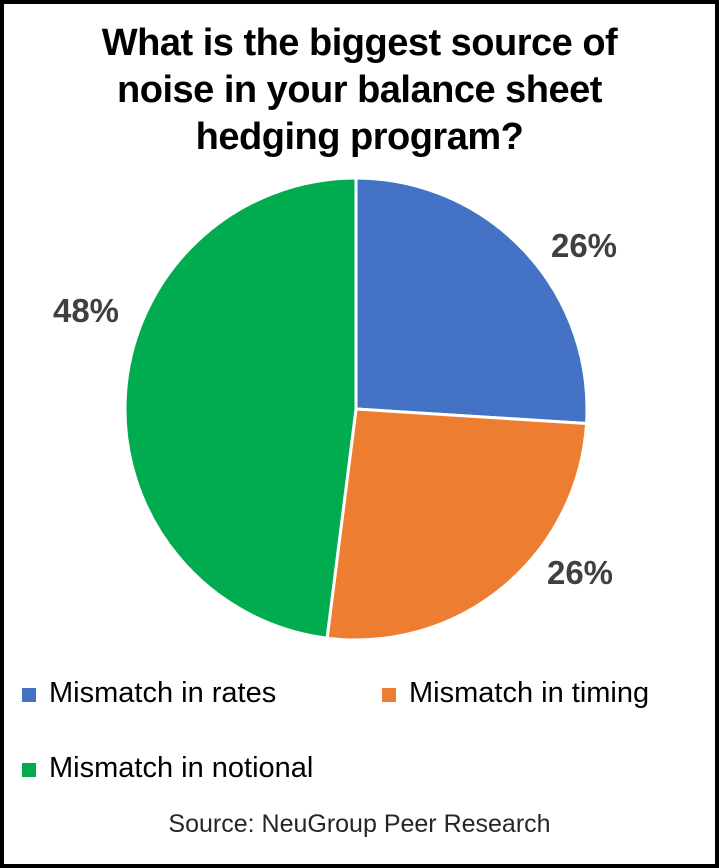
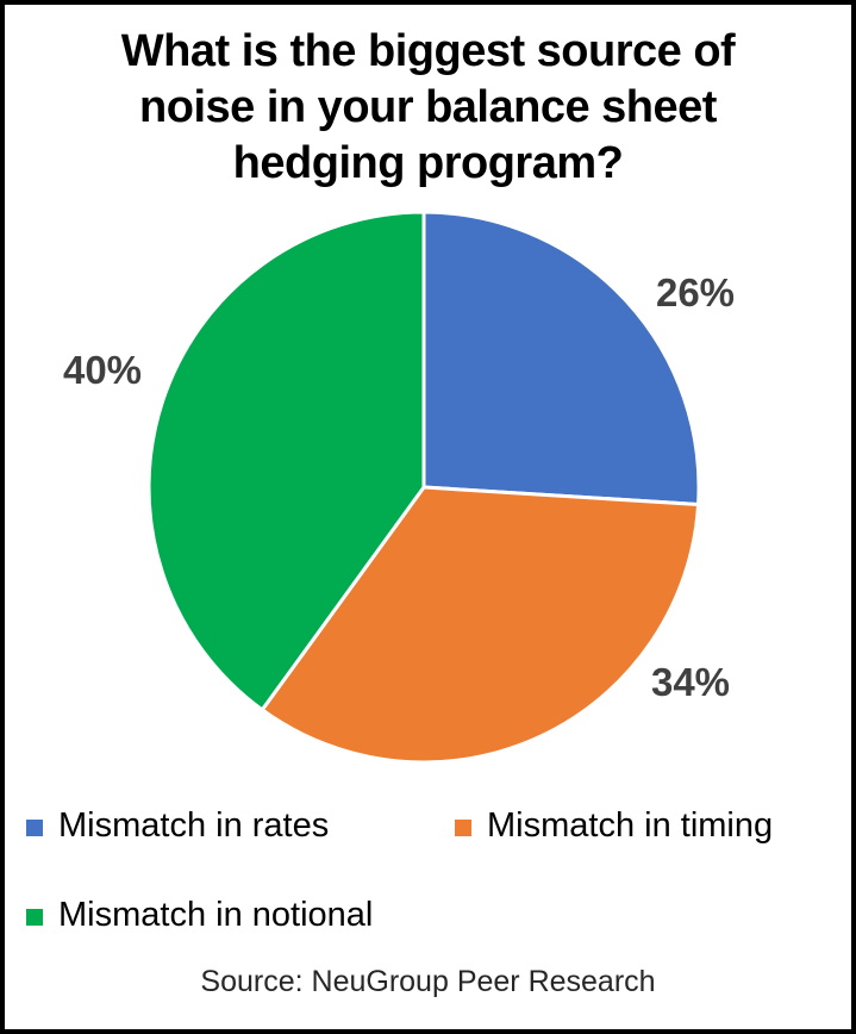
Mismatch in timing: 26% -> 34%
Mismatch in notional: 48% -> 40%
